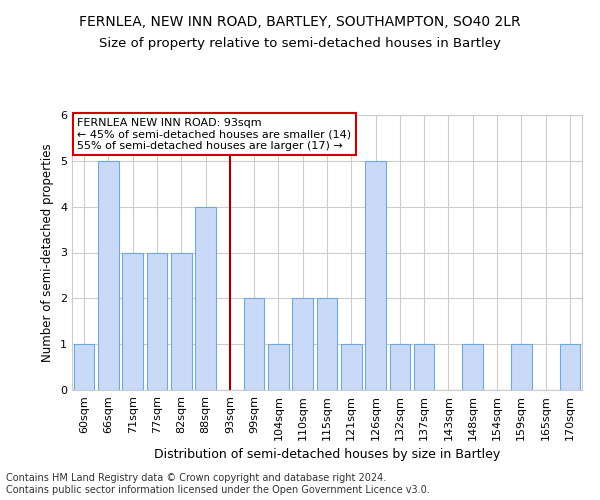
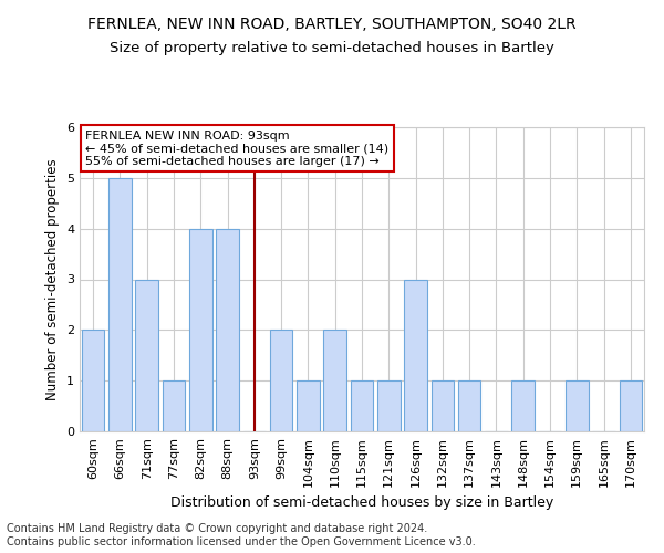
60sqm: 1 -> 2
77sqm: 3 -> 1
82sqm: 3 -> 4
115sqm: 2 -> 1
126sqm: 5 -> 3
